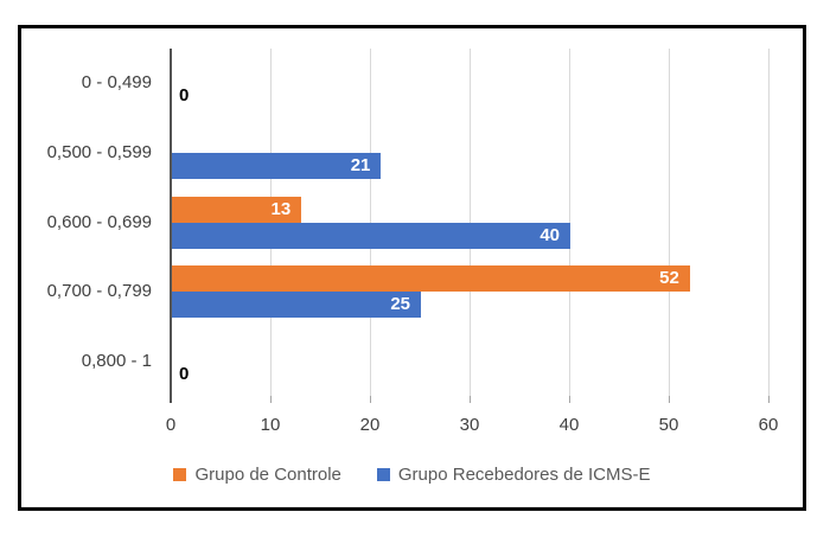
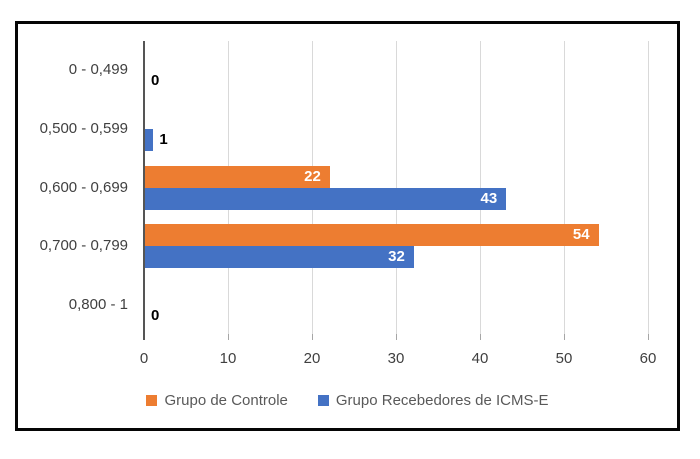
Grupo Recebedores de ICMS-E/0,500 - 0,599: 21 -> 1
Grupo de Controle/0,600 - 0,699: 13 -> 22
Grupo Recebedores de ICMS-E/0,600 - 0,699: 40 -> 43
Grupo de Controle/0,700 - 0,799: 52 -> 54
Grupo Recebedores de ICMS-E/0,700 - 0,799: 25 -> 32
